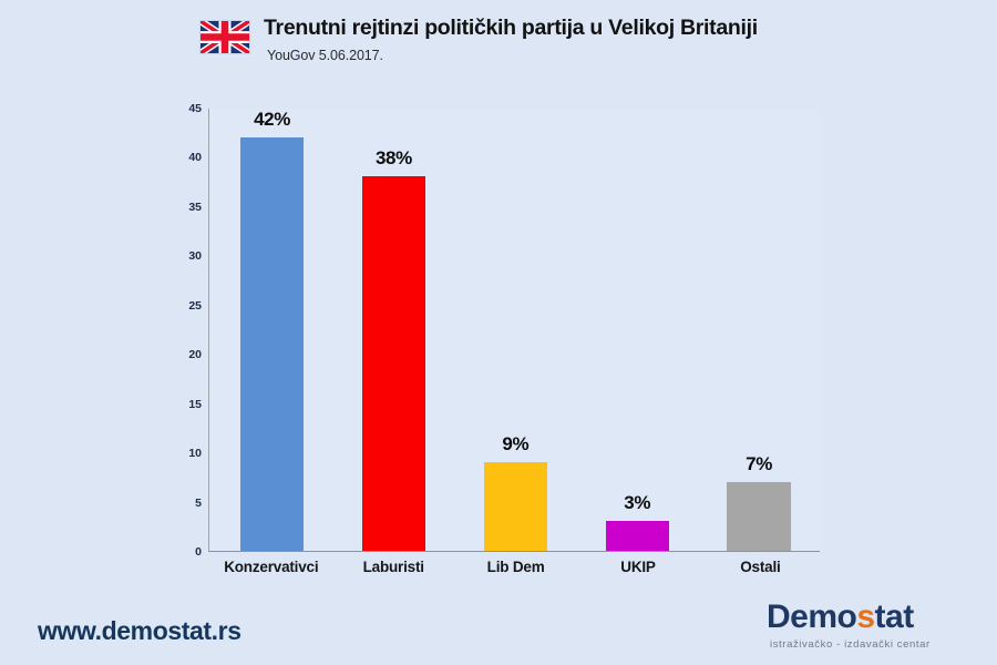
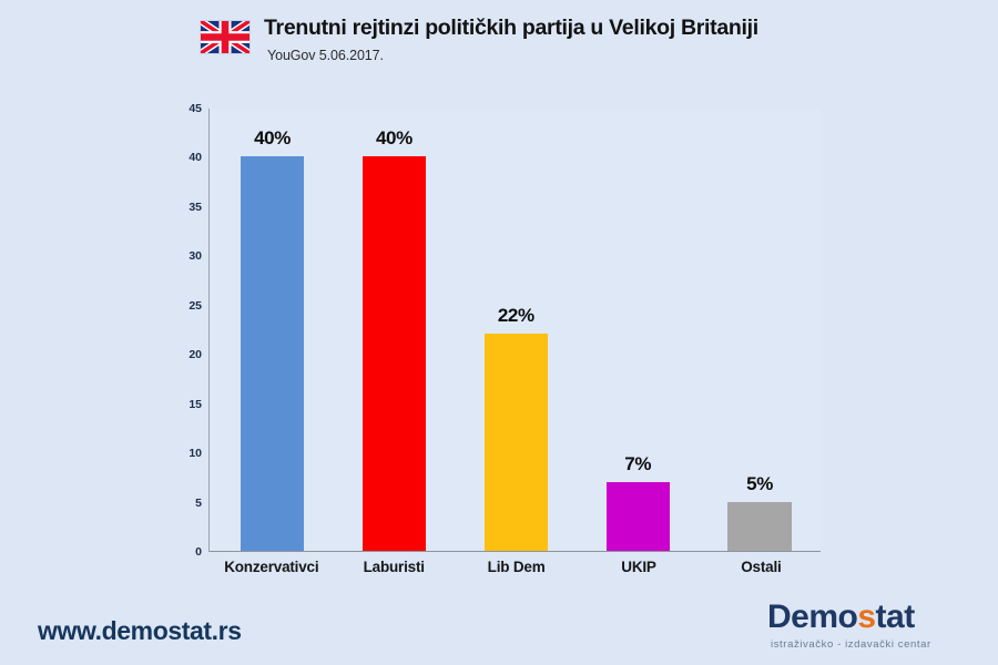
Konzervativci: 42% -> 40%
Laburisti: 38% -> 40%
Lib Dem: 9% -> 22%
UKIP: 3% -> 7%
Ostali: 7% -> 5%
